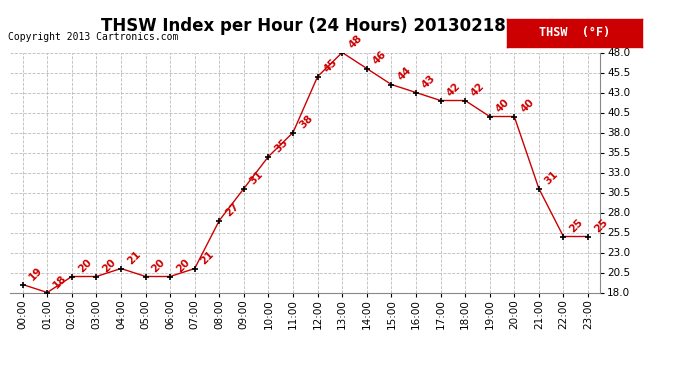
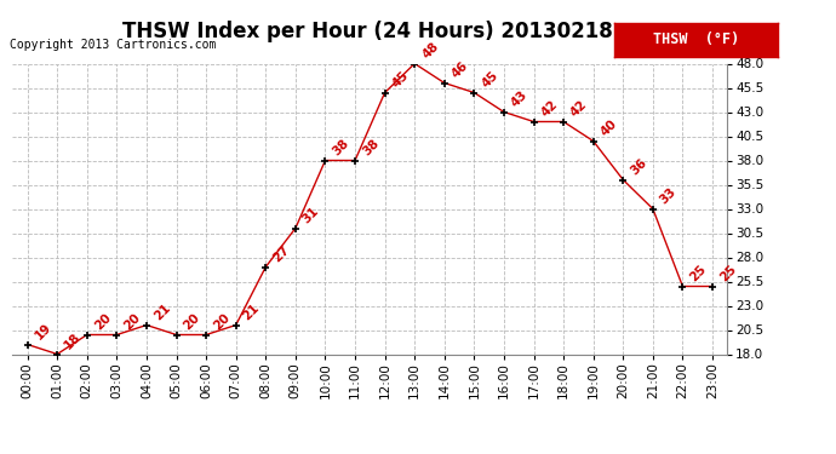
10:00: 35 -> 38
15:00: 44 -> 45
20:00: 40 -> 36
21:00: 31 -> 33
